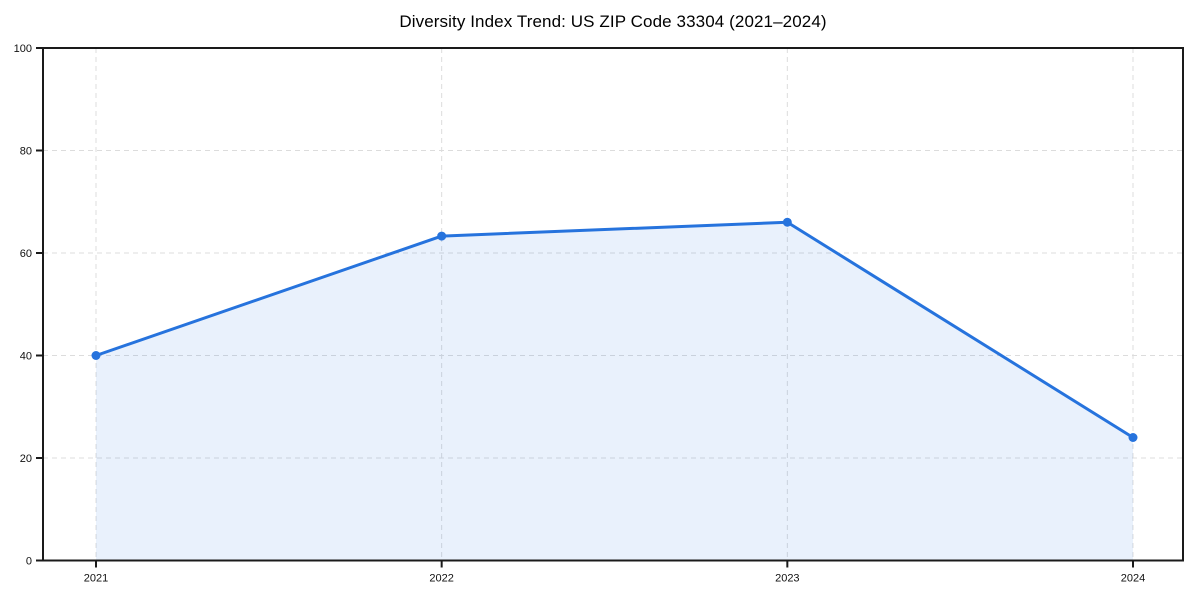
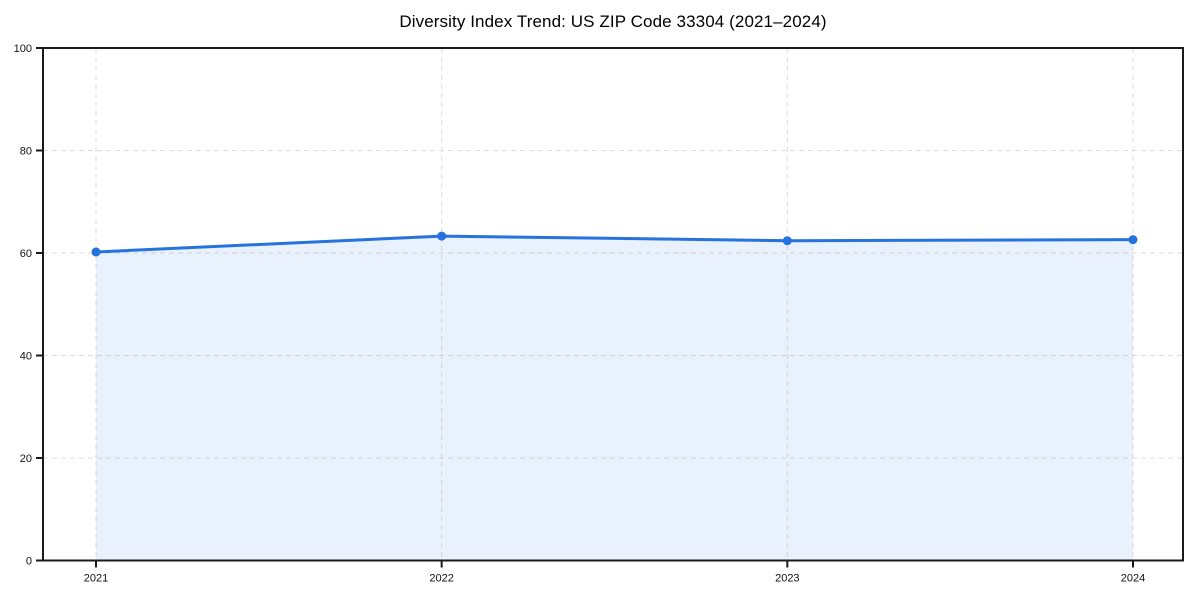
2021: 40 -> 60
2023: 66 -> 62
2024: 24 -> 63
